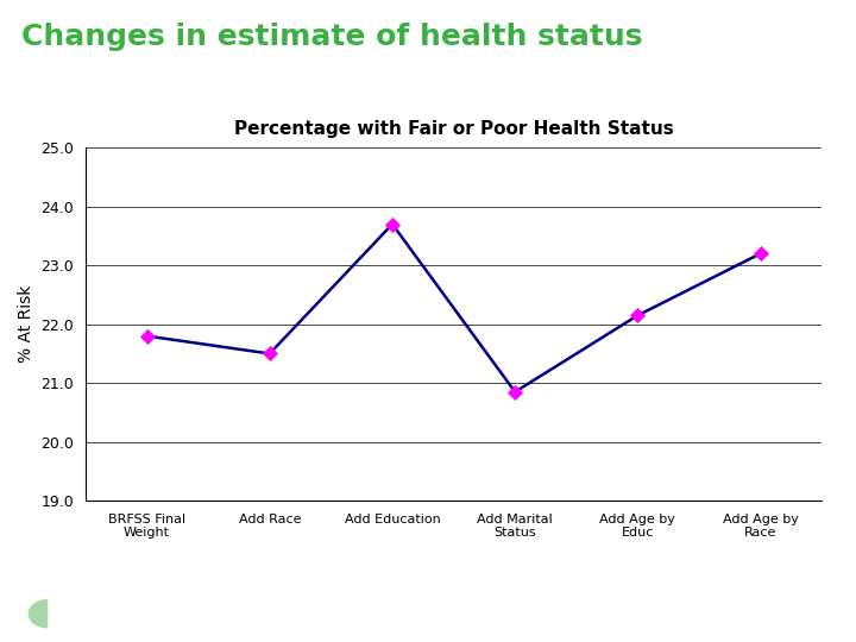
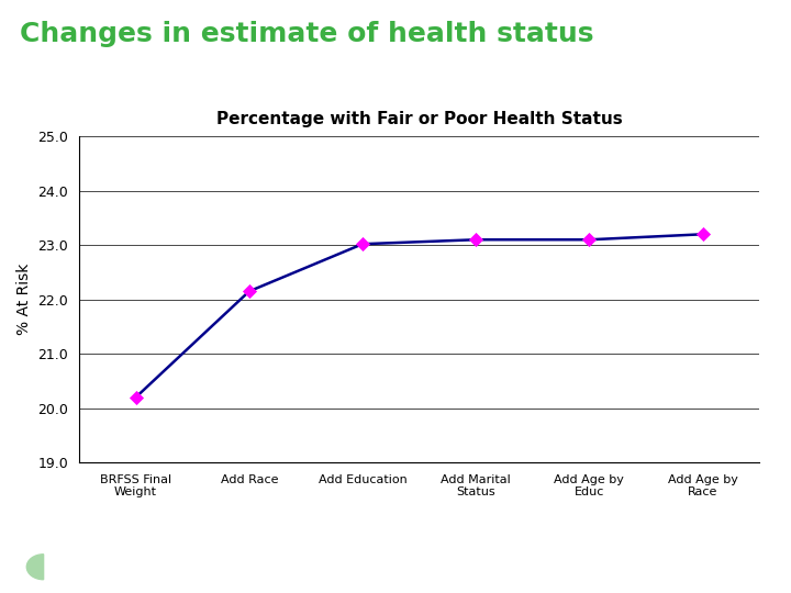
BRFSS Final Weight: 21.80 -> 20.20
Add Race: 21.50 -> 22.15
Add Education: 23.70 -> 23.02
Add Marital Status: 20.85 -> 23.10
Add Age by Educ: 22.15 -> 23.10
